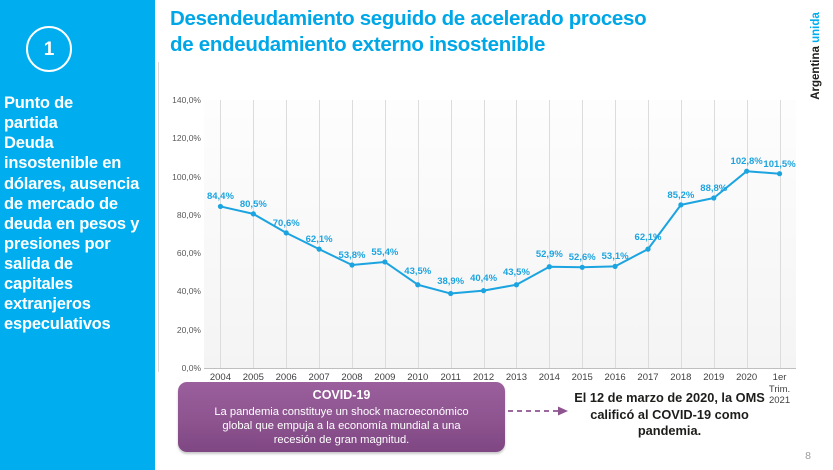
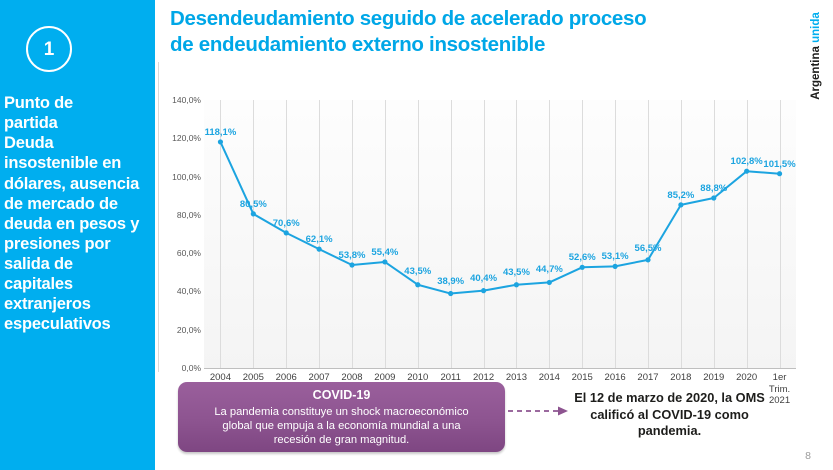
2004: 84,4% -> 118,1%
2014: 52,9% -> 44,7%
2017: 62,1% -> 56,5%
